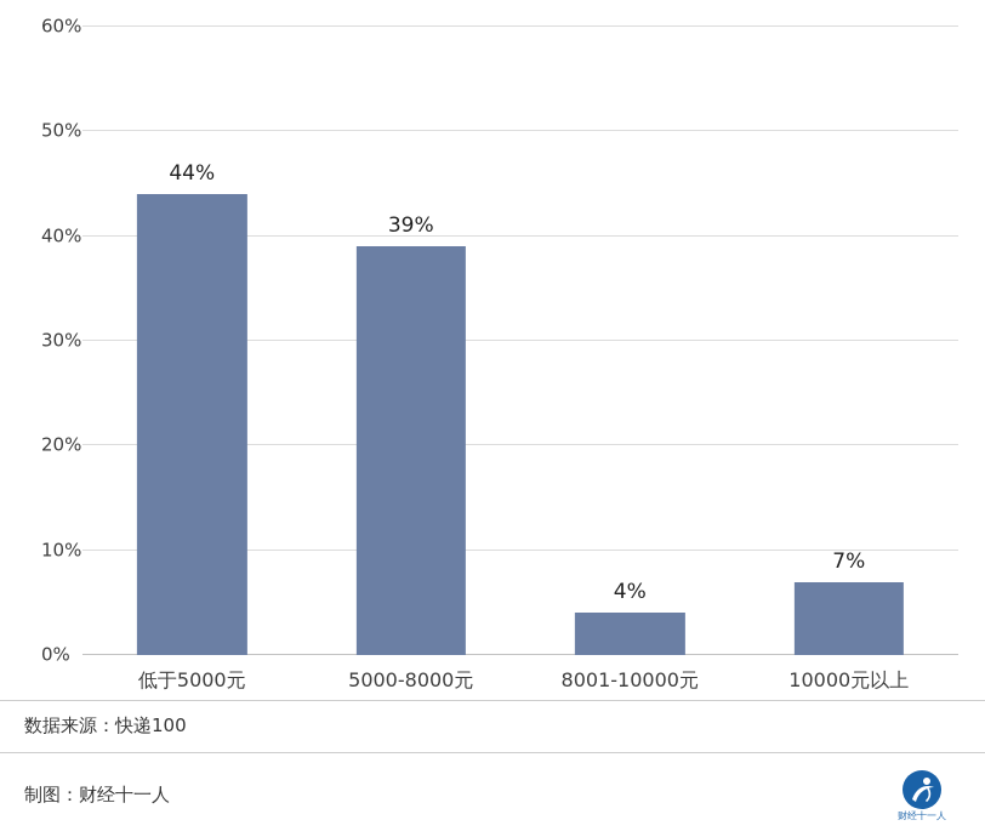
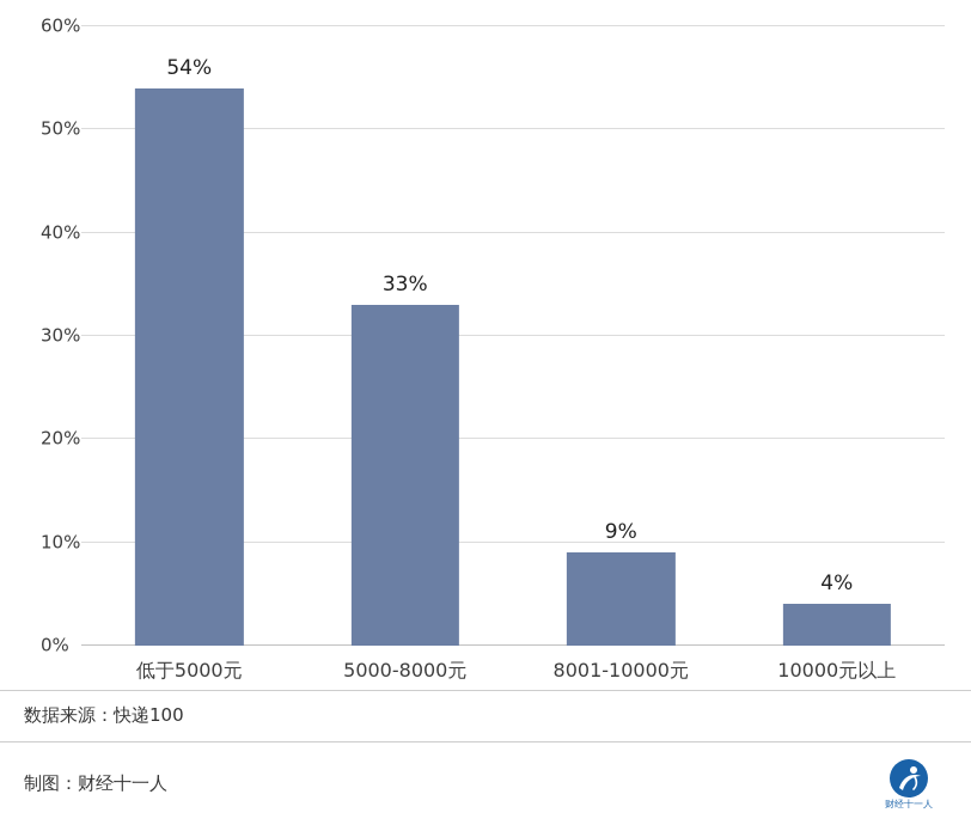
低于5000元: 44% -> 54%
5000-8000元: 39% -> 33%
8001-10000元: 4% -> 9%
10000元以上: 7% -> 4%
